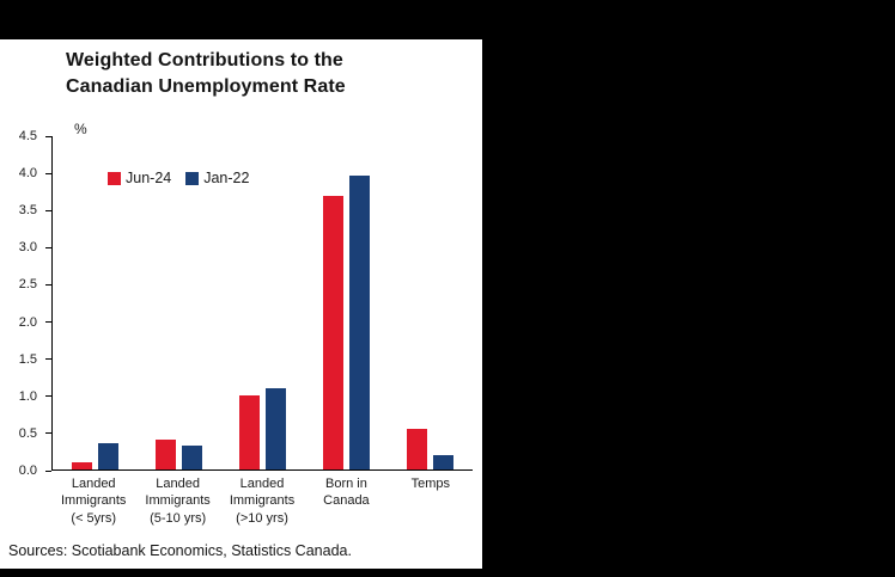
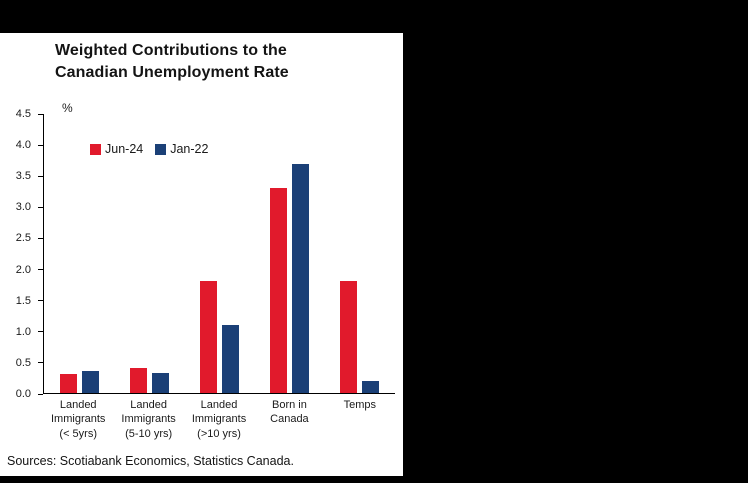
Jun-24/Landed Immigrants (< 5yrs): 0.1 -> 0.3
Jun-24/Landed Immigrants (>10 yrs): 1.0 -> 1.8
Jun-24/Born in Canada: 3.7 -> 3.3
Jan-22/Born in Canada: 4.0 -> 3.7
Jun-24/Temps: 0.6 -> 1.8
